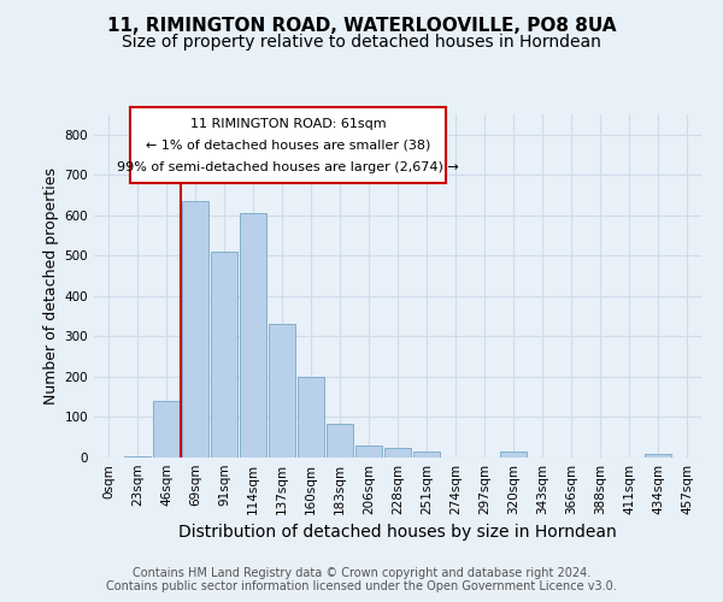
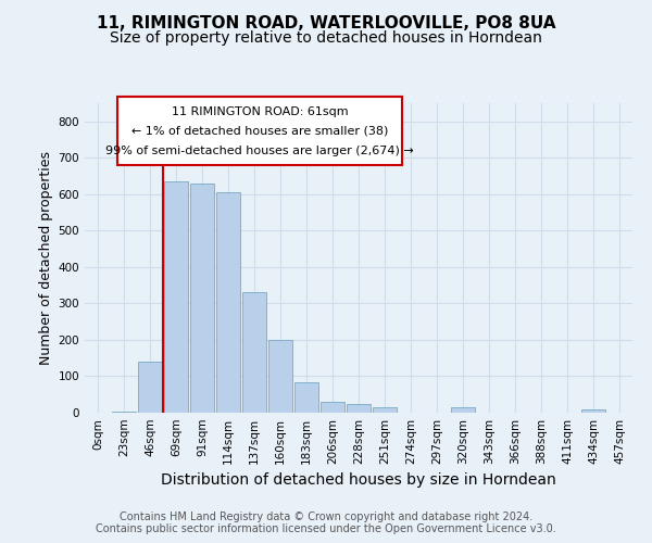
91sqm: 510 -> 630
